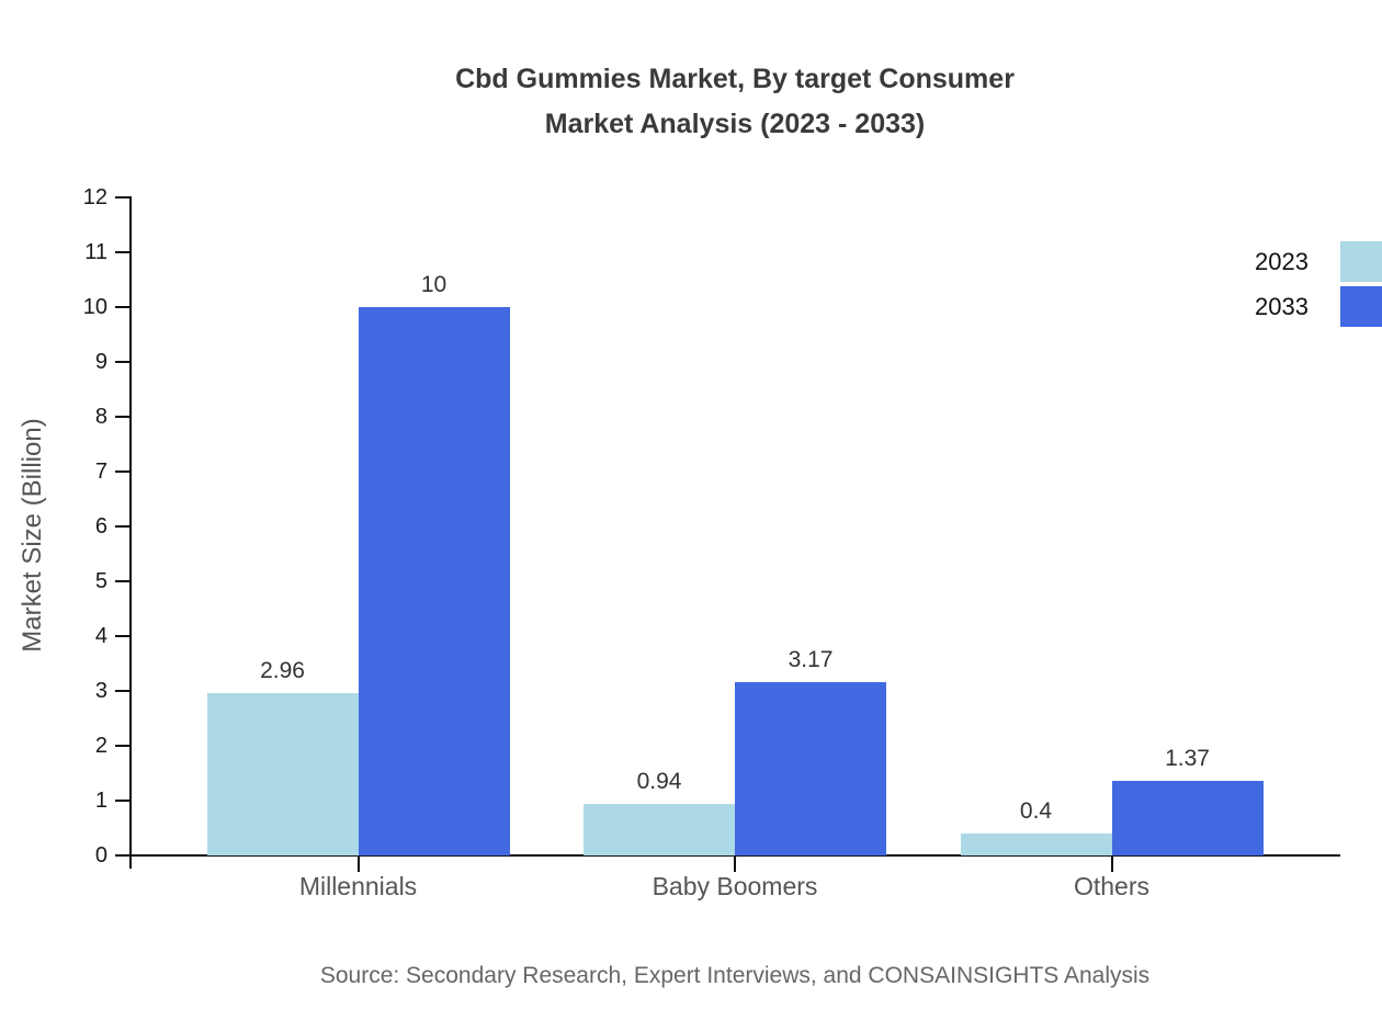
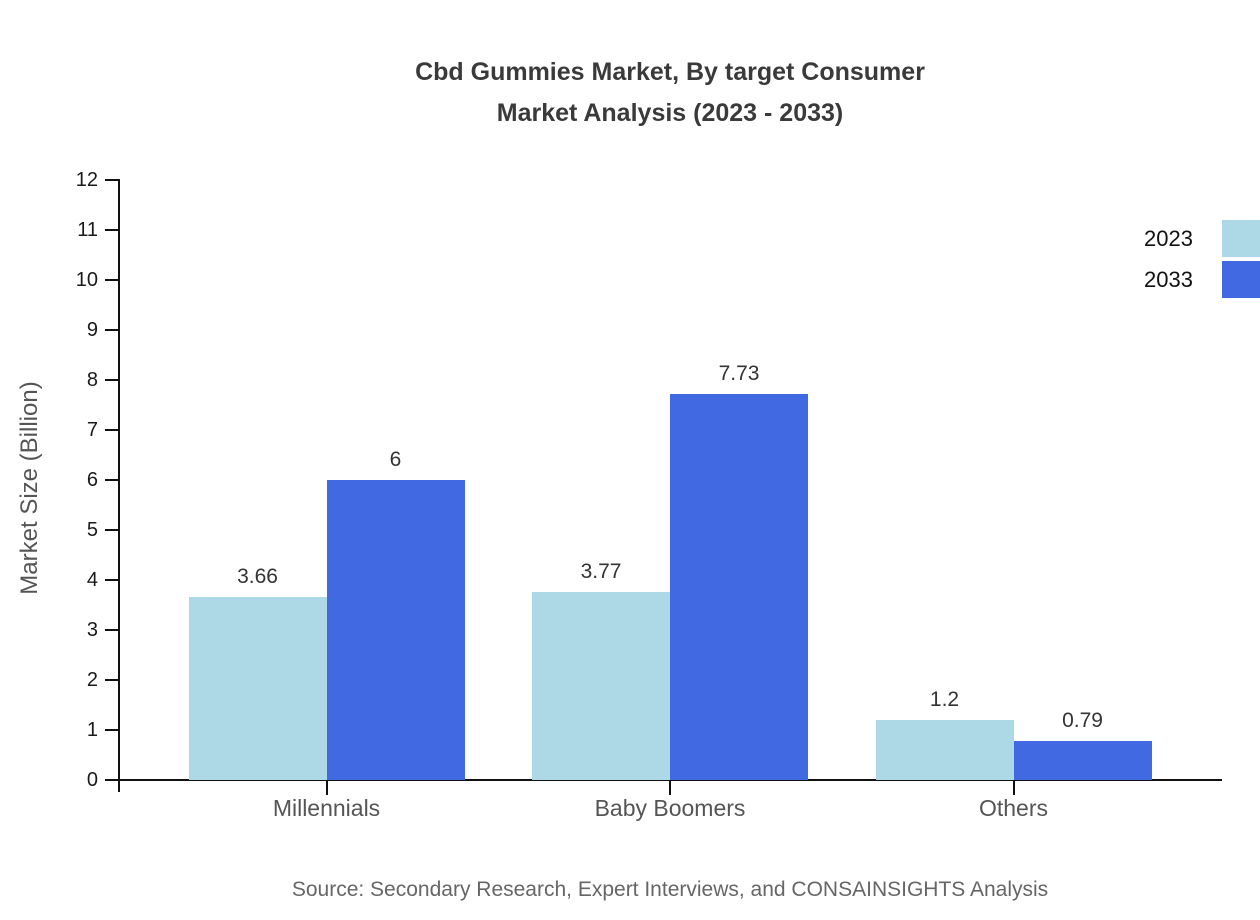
2023/Millennials: 2.96 -> 3.66
2033/Millennials: 10 -> 6
2023/Baby Boomers: 0.94 -> 3.77
2033/Baby Boomers: 3.17 -> 7.73
2023/Others: 0.4 -> 1.2
2033/Others: 1.37 -> 0.79
